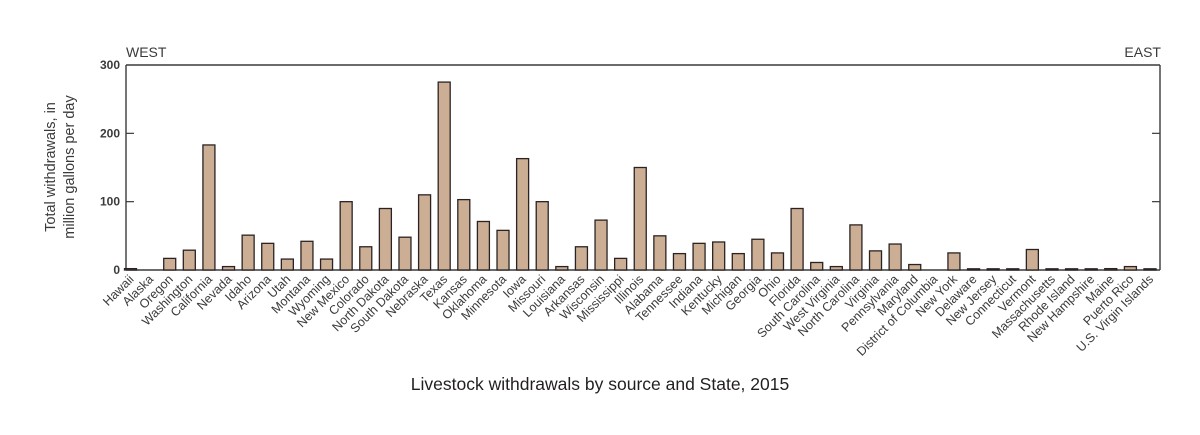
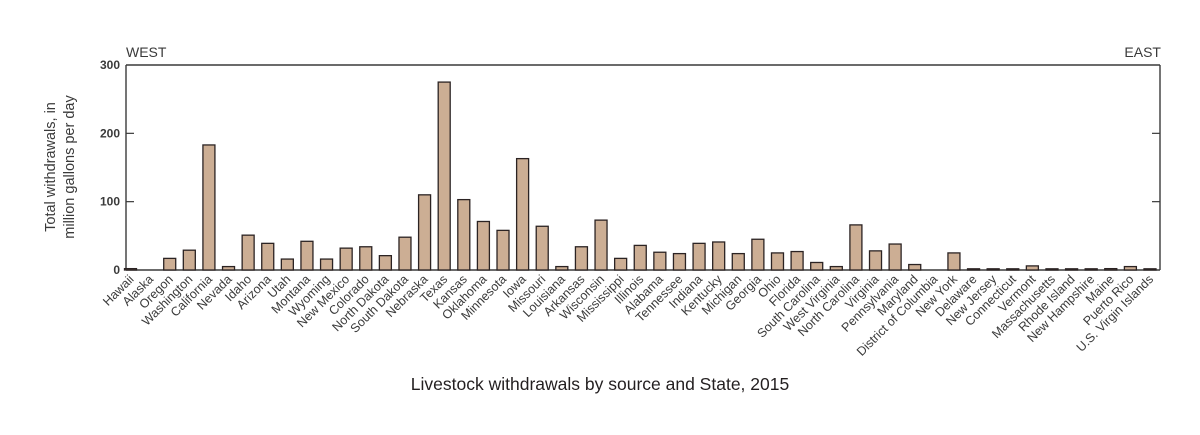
New Mexico: 100 -> 30
North Dakota: 90 -> 20
Missouri: 100 -> 60
Illinois: 150 -> 40
Alabama: 50 -> 30
Florida: 90 -> 30
Vermont: 30 -> 10
